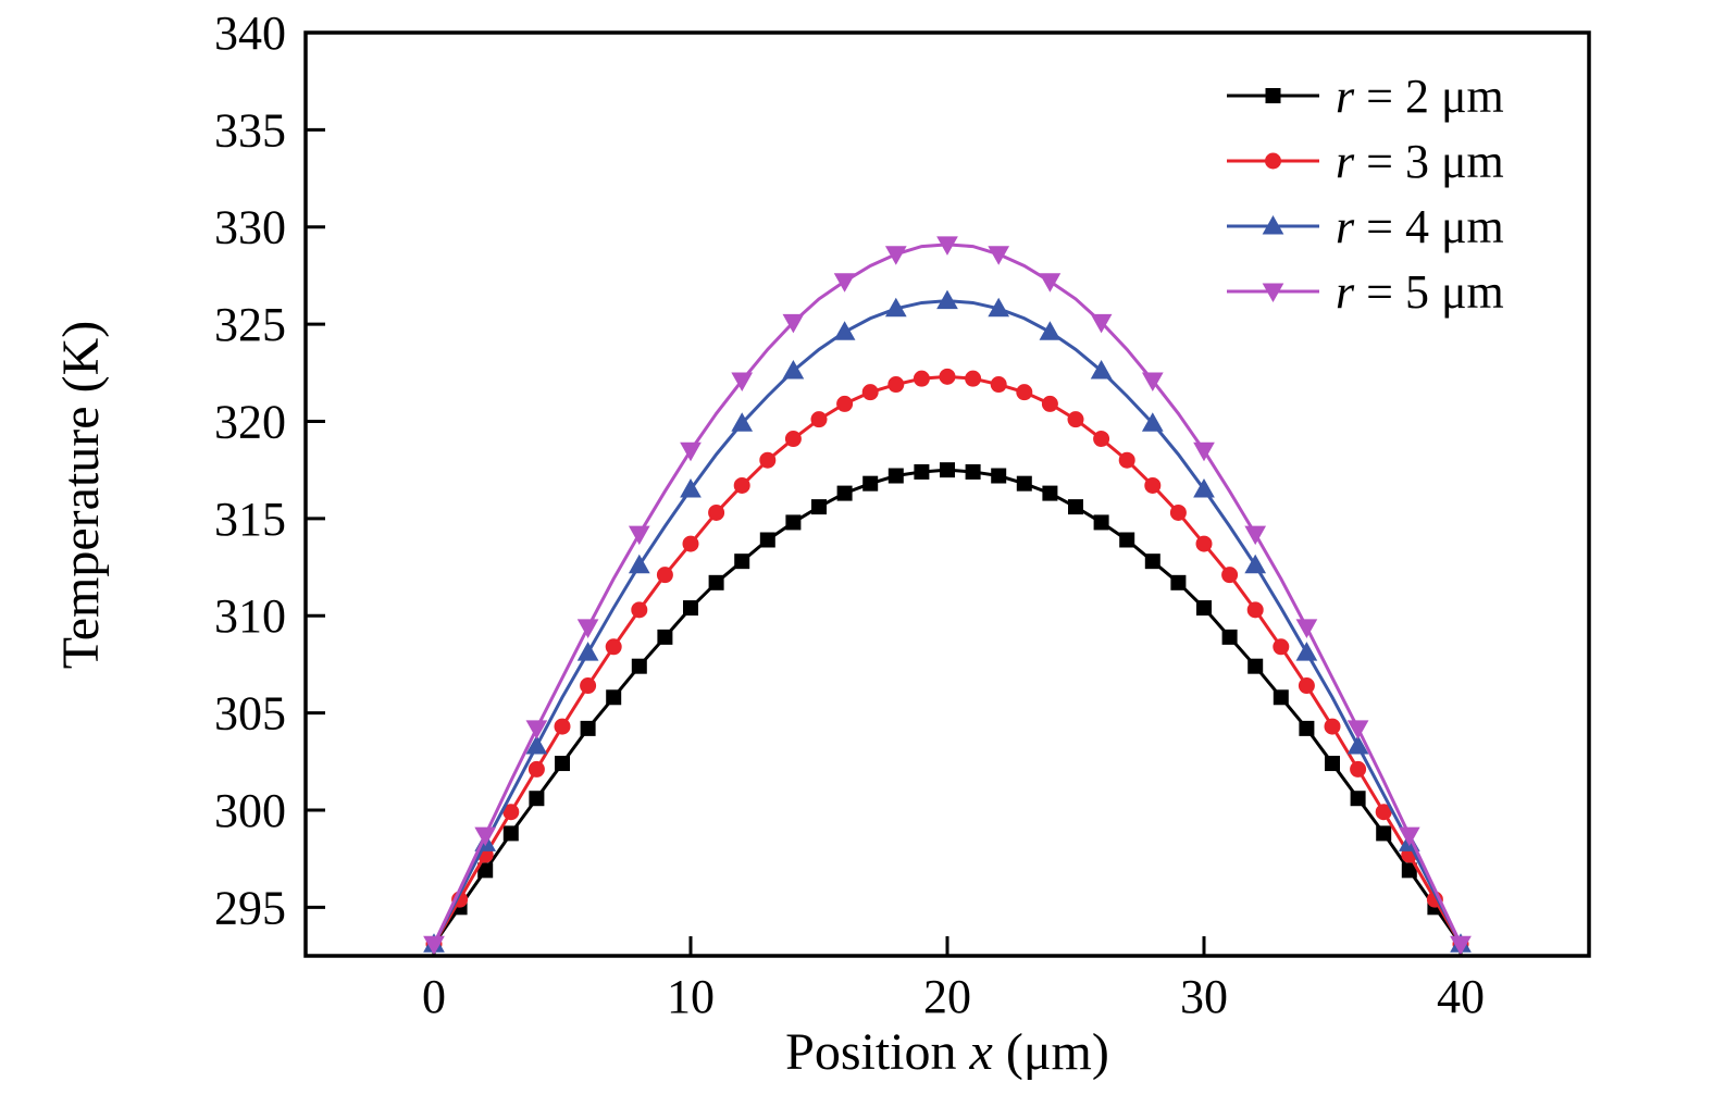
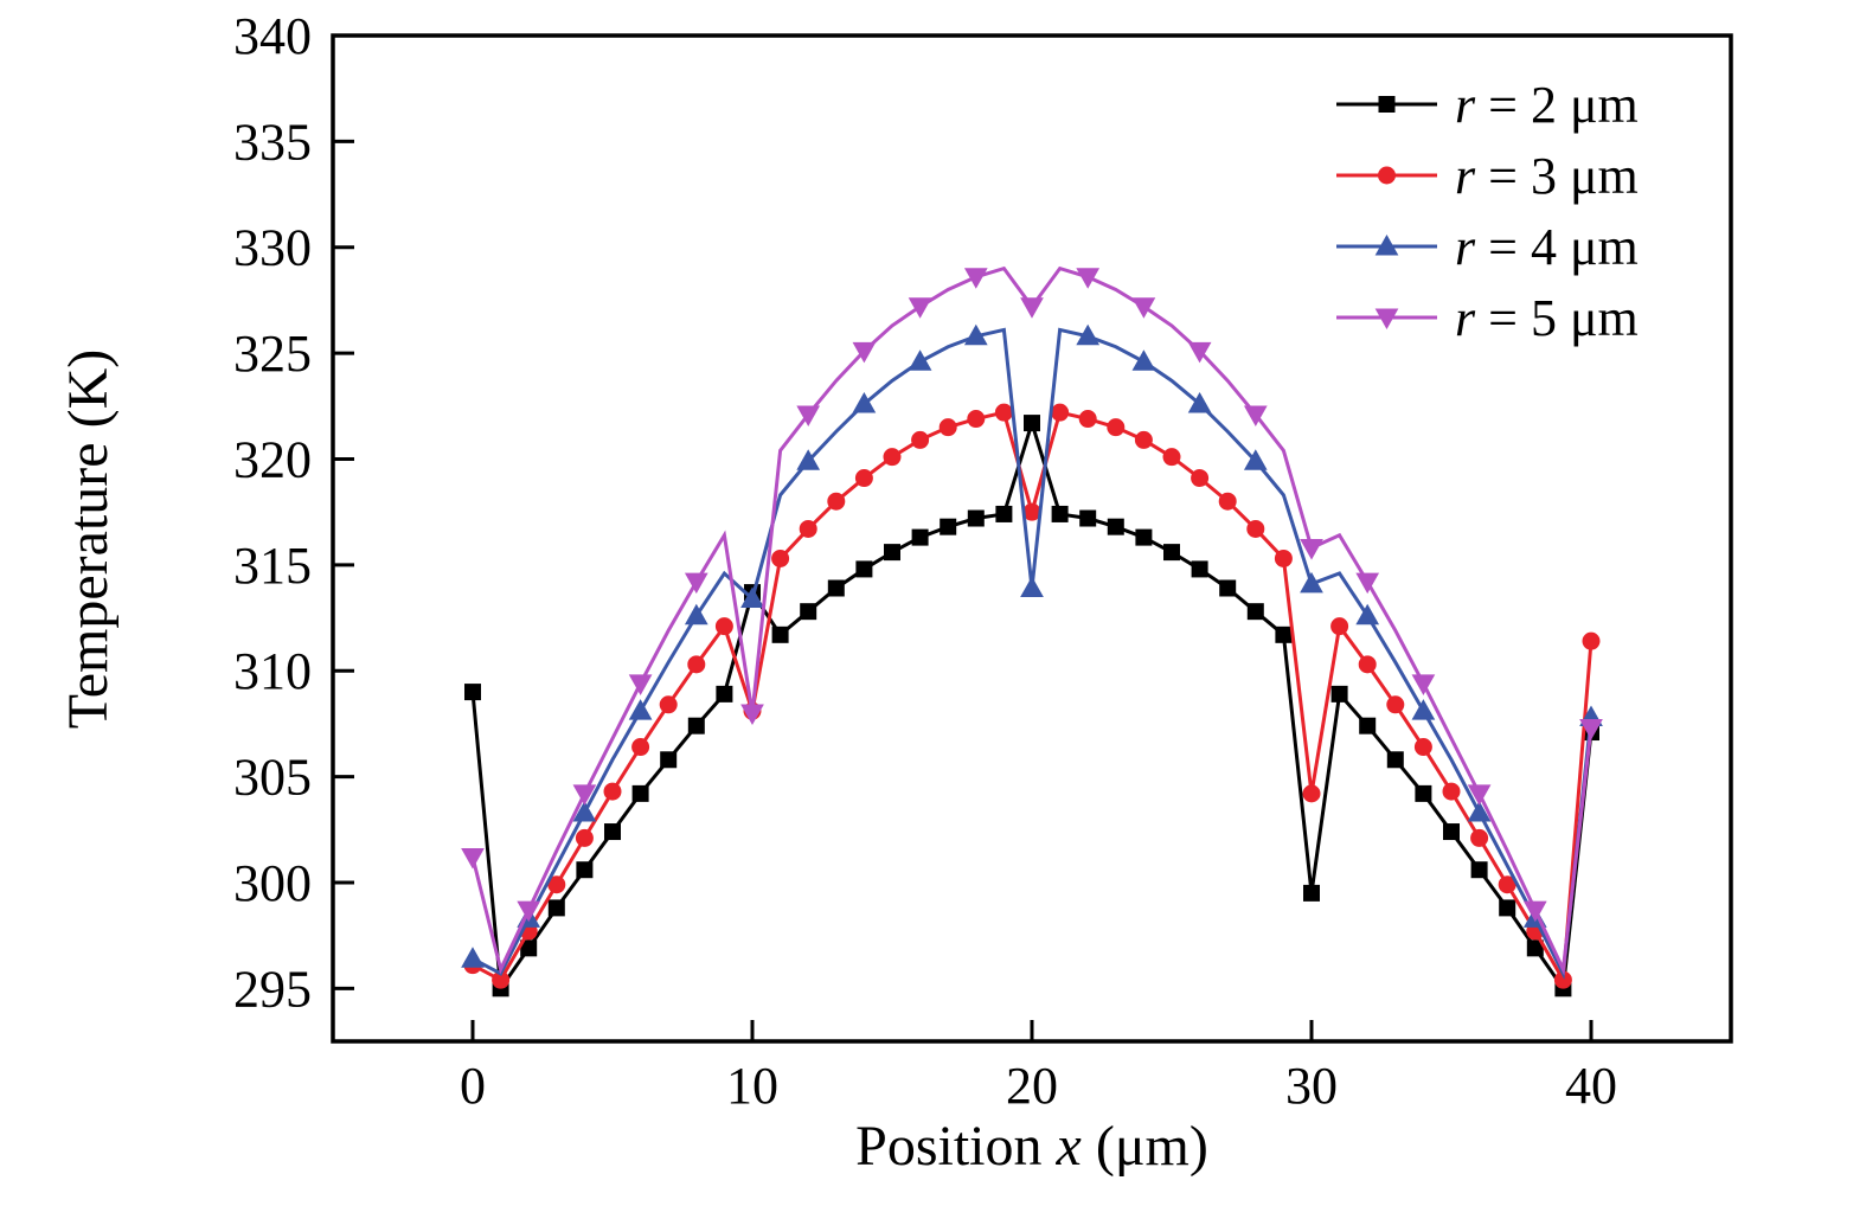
r = 2 μm/0: 293.1 -> 309.0
r = 3 μm/0: 293.1 -> 296.1
r = 4 μm/0: 293.1 -> 296.4
r = 5 μm/0: 293.1 -> 301.2
r = 2 μm/10: 310.4 -> 313.7
r = 3 μm/10: 313.7 -> 308.1
r = 4 μm/10: 316.5 -> 313.4
r = 5 μm/10: 318.5 -> 308.0
r = 2 μm/20: 317.5 -> 321.7
r = 3 μm/20: 322.3 -> 317.5
r = 4 μm/20: 326.2 -> 313.9
r = 5 μm/20: 329.1 -> 327.2
r = 2 μm/30: 310.4 -> 299.5
r = 3 μm/30: 313.7 -> 304.2
r = 4 μm/30: 316.5 -> 314.1
r = 5 μm/30: 318.5 -> 315.8
r = 2 μm/40: 293.1 -> 307.1
r = 3 μm/40: 293.1 -> 311.4
r = 4 μm/40: 293.1 -> 307.8
r = 5 μm/40: 293.1 -> 307.3
